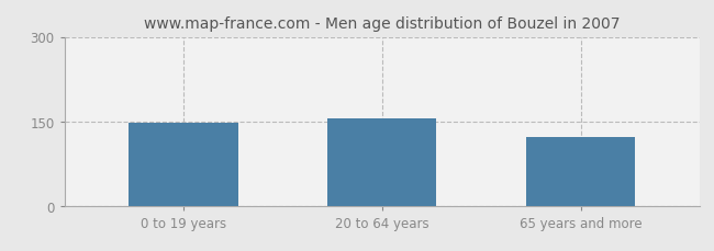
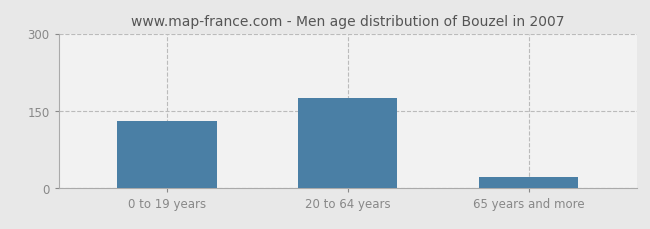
0 to 19 years: 148 -> 130
20 to 64 years: 154 -> 175
65 years and more: 122 -> 20
